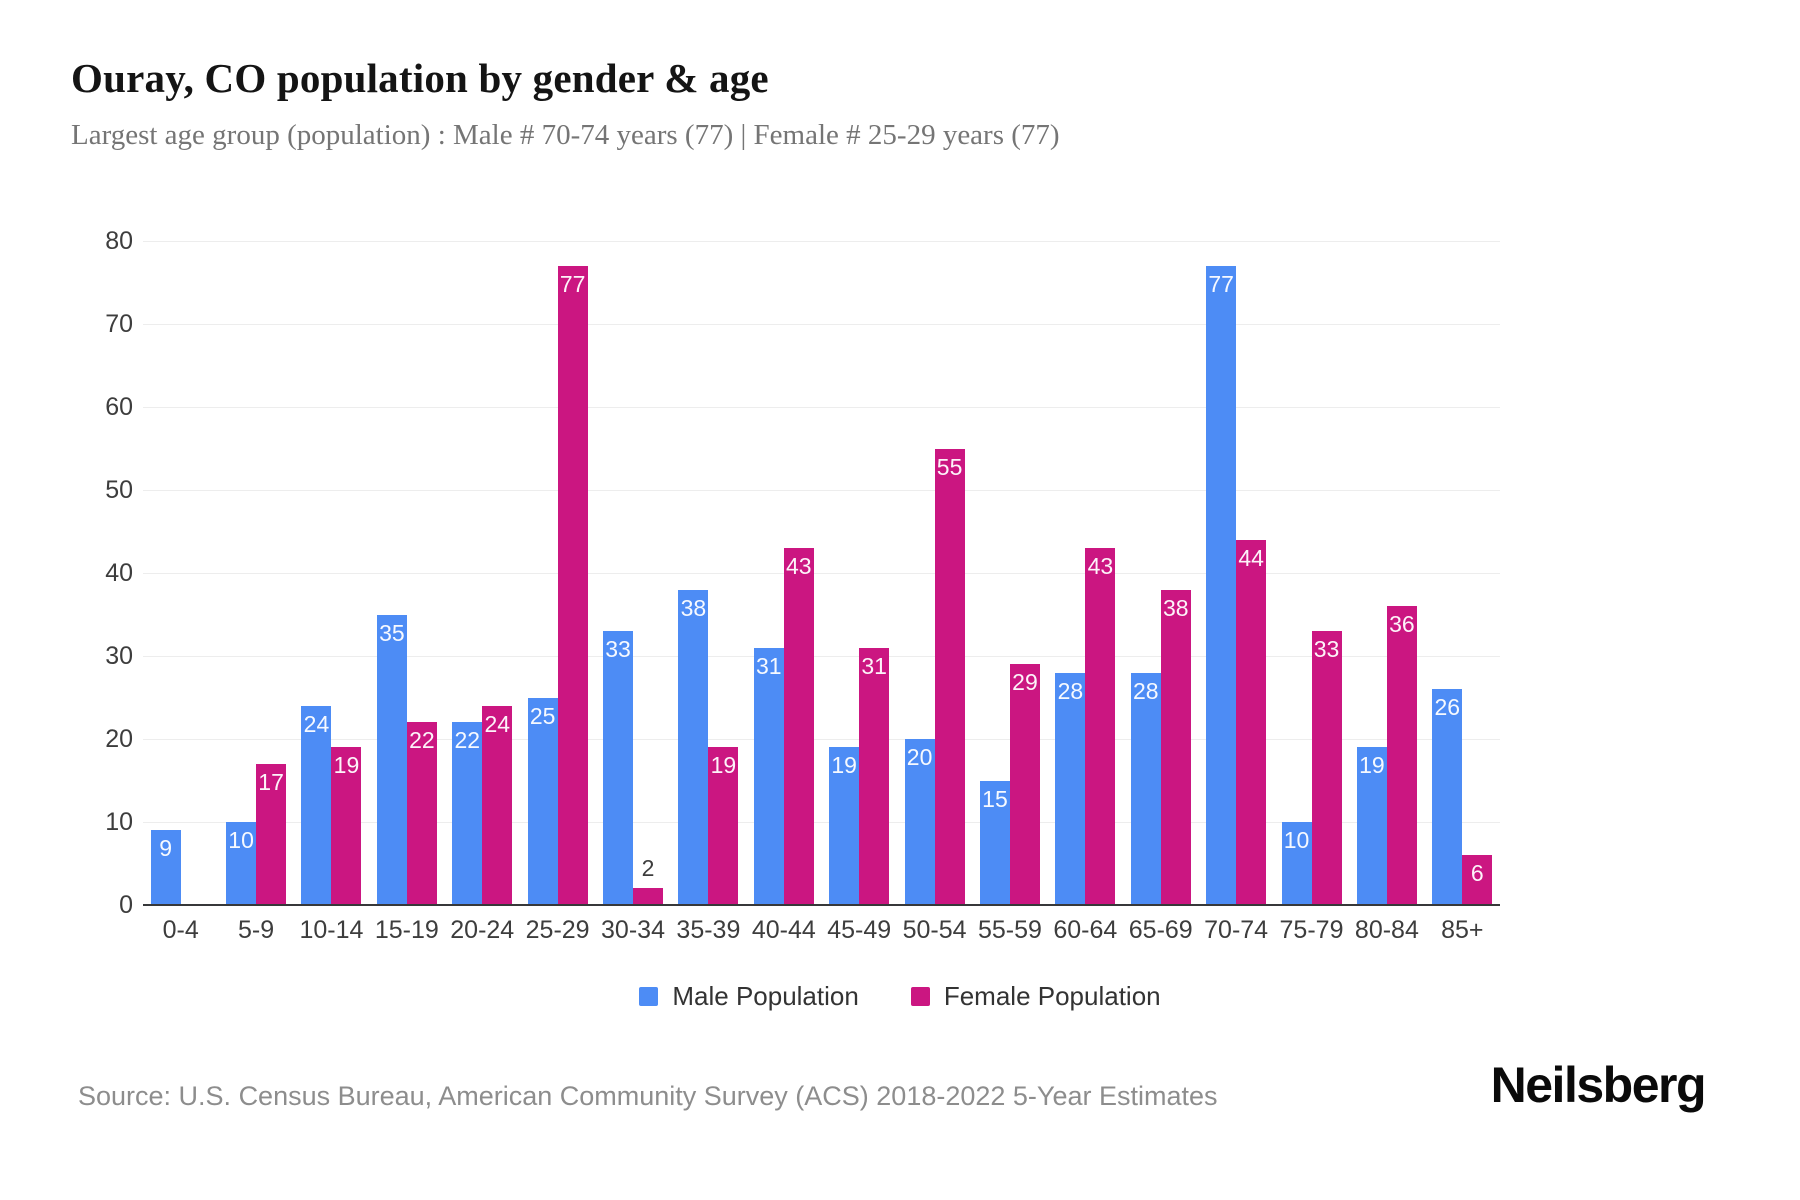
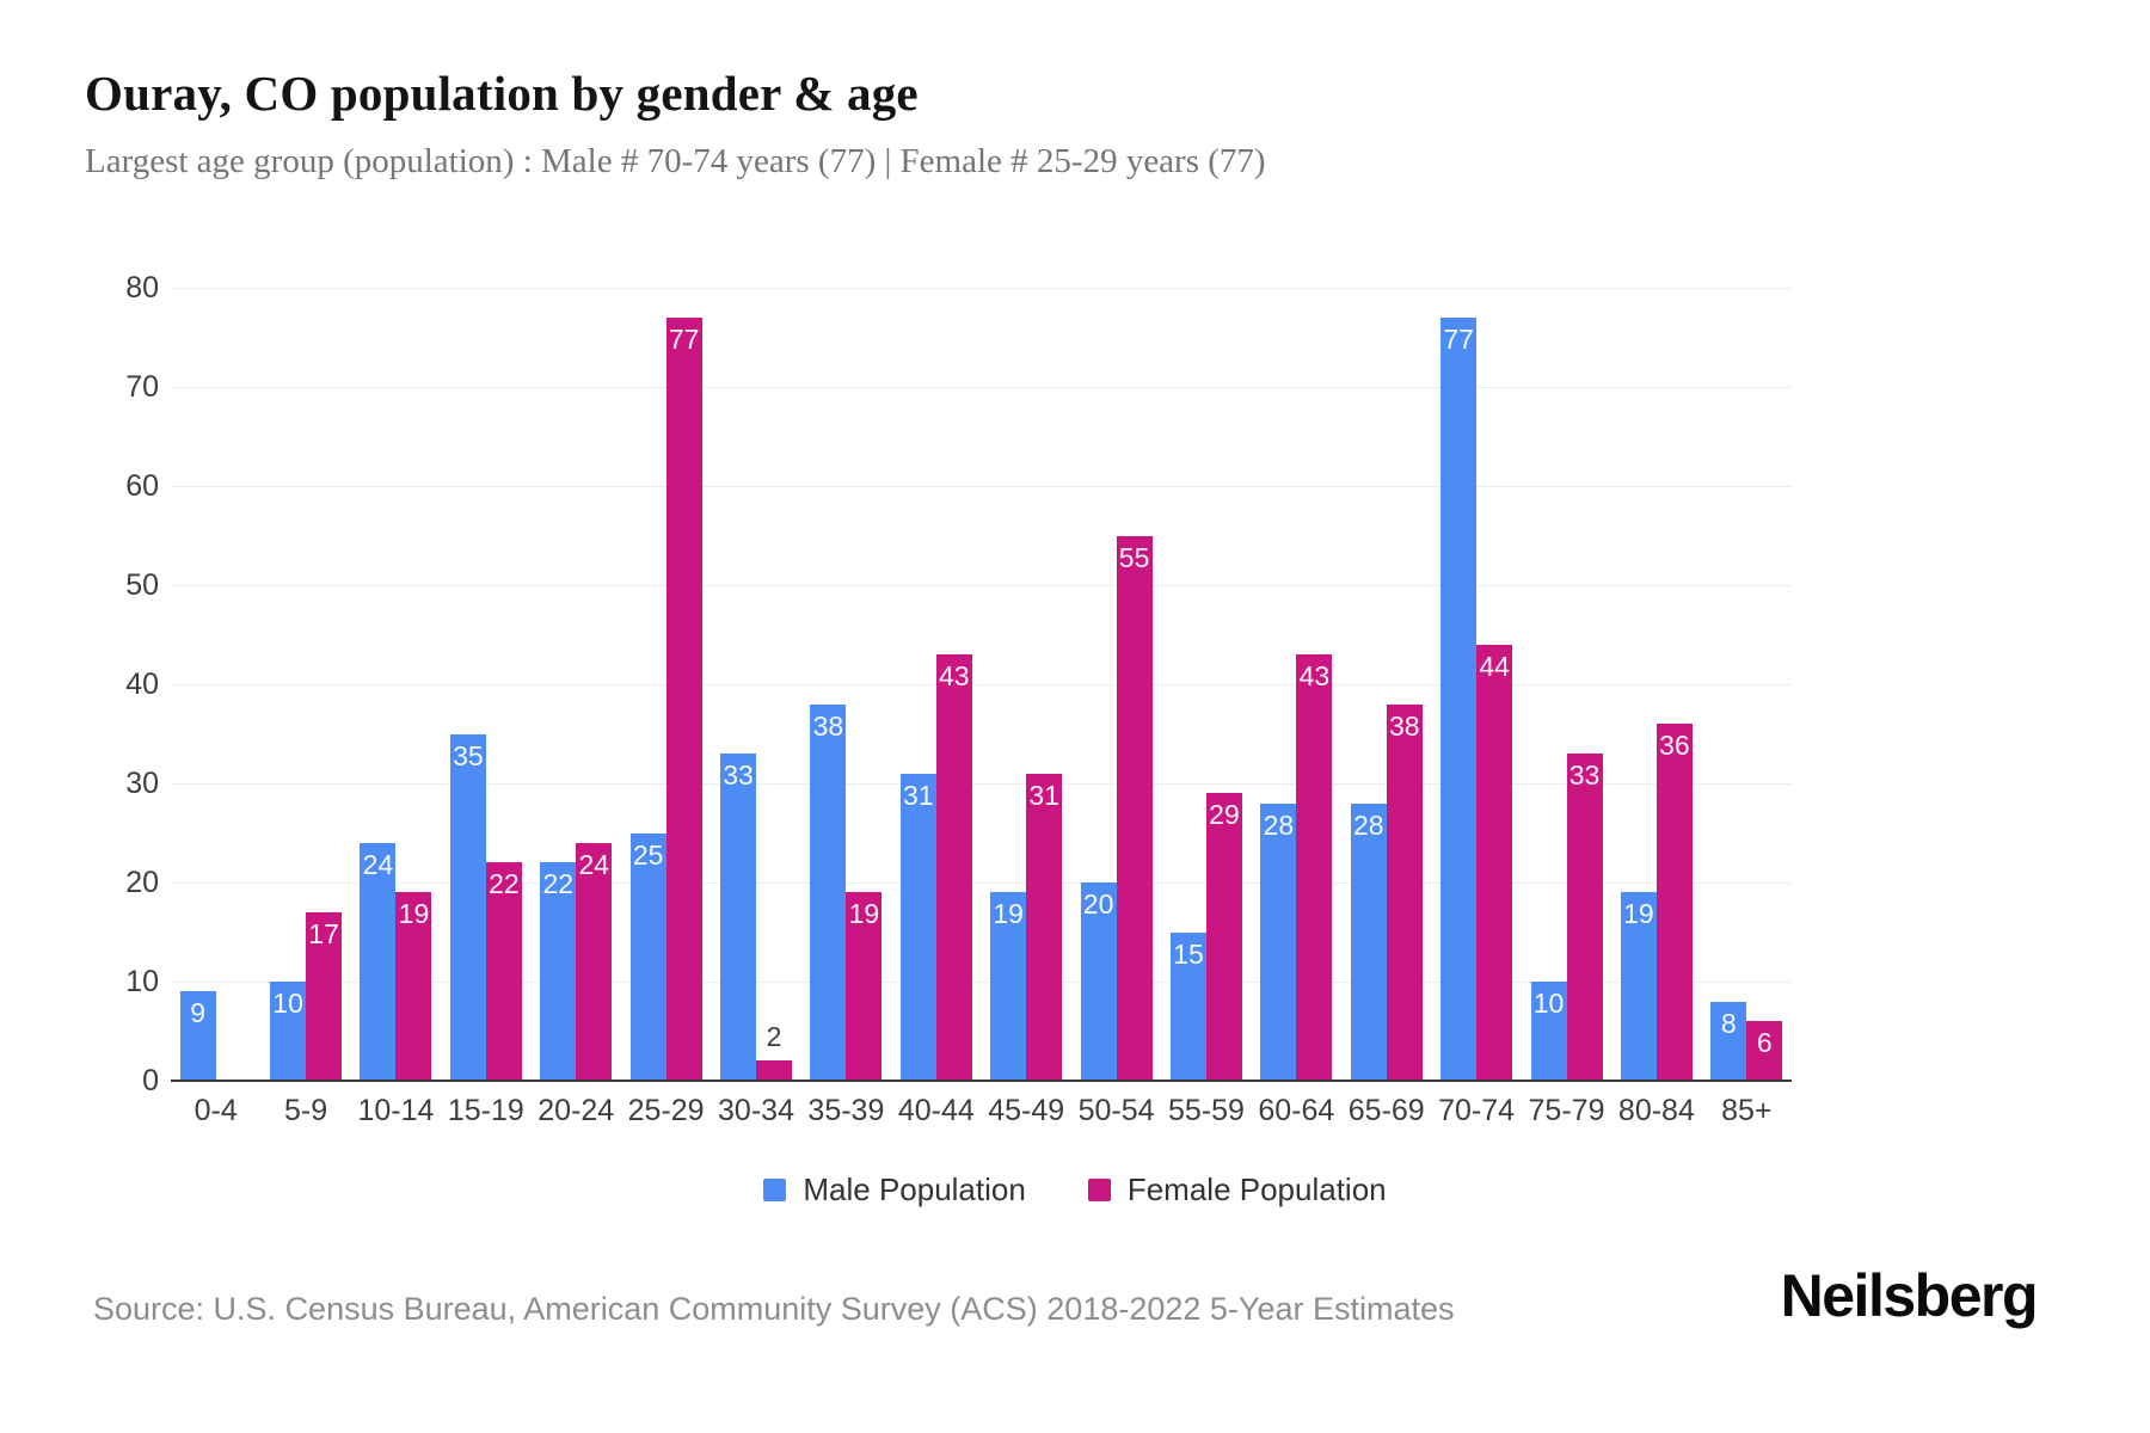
Male Population/85+: 26 -> 8
